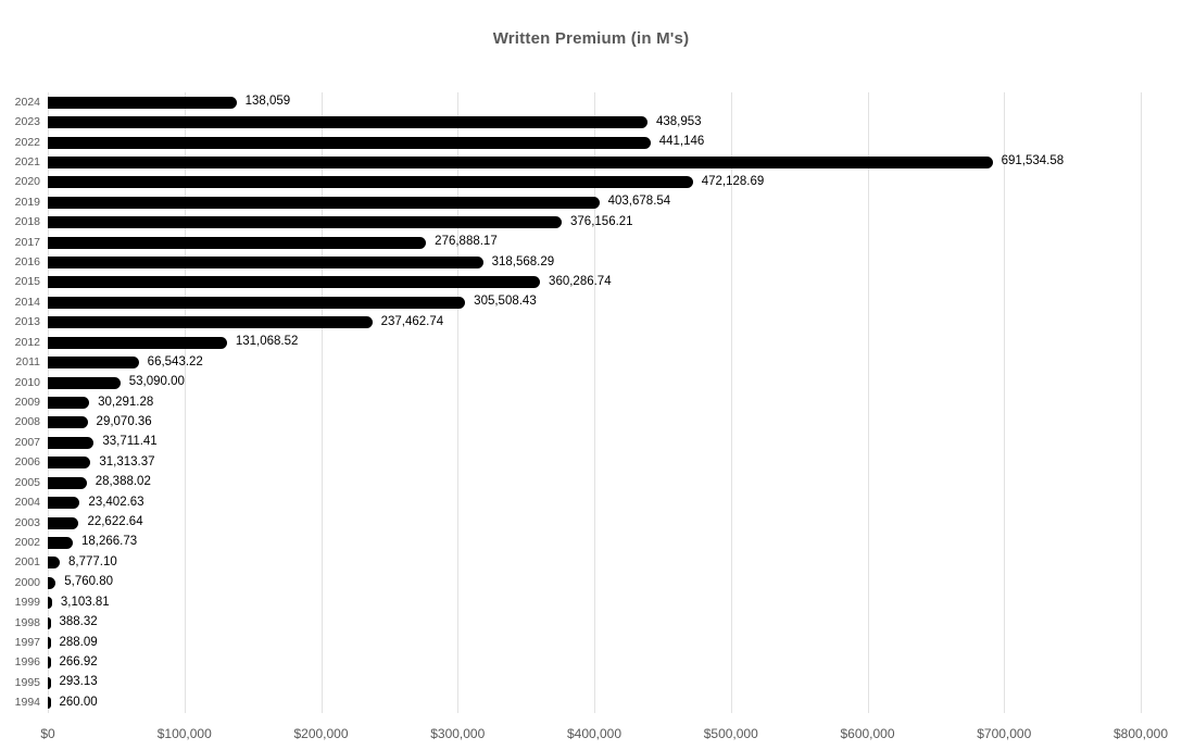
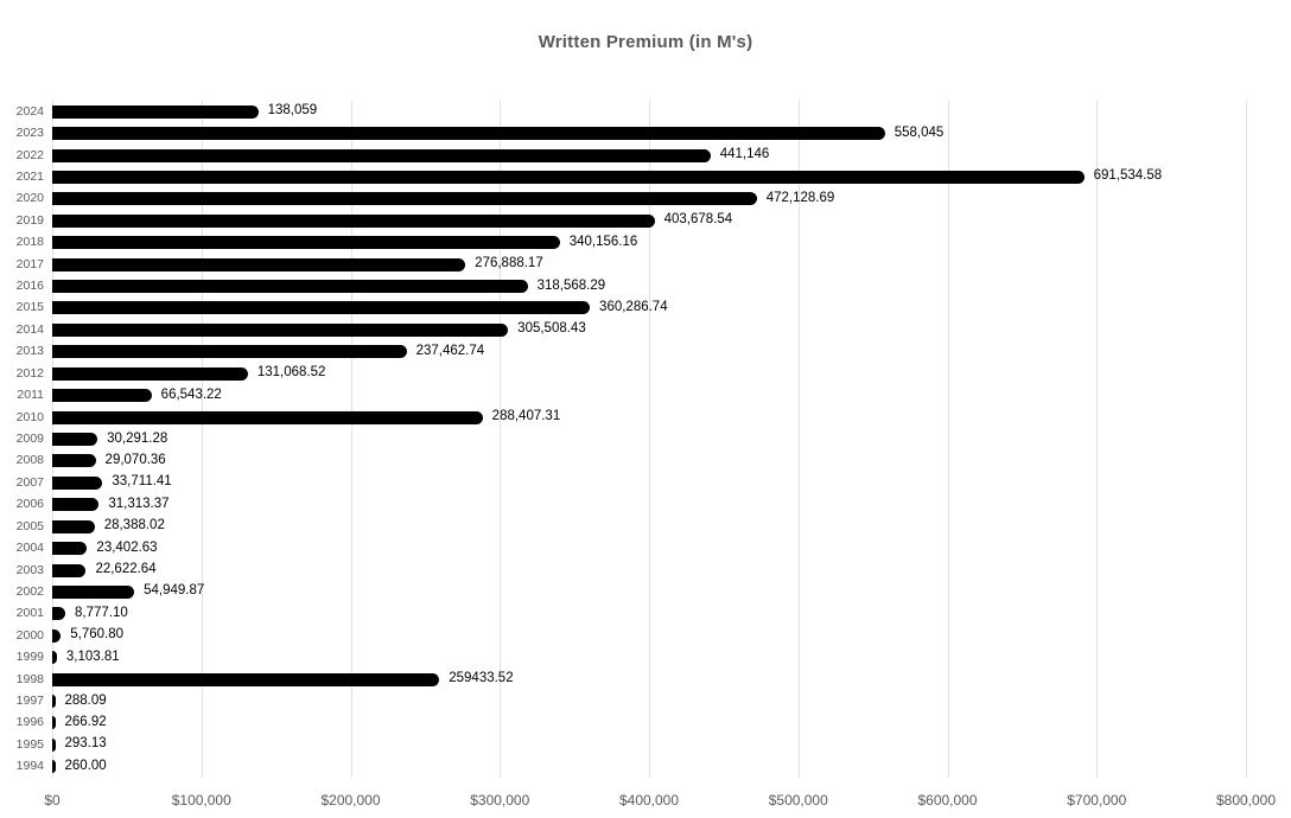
2023: 438,953 -> 558,045
2018: 376,156.21 -> 340,156.16
2010: 53,090.00 -> 288,407.31
2002: 18,266.73 -> 54,949.87
1998: 388.32 -> 259433.52
